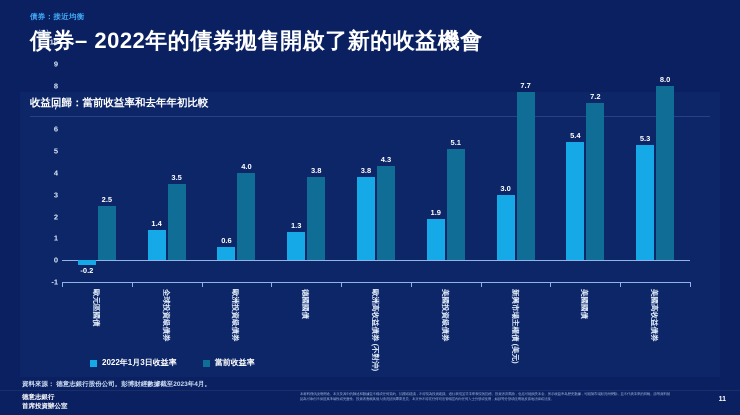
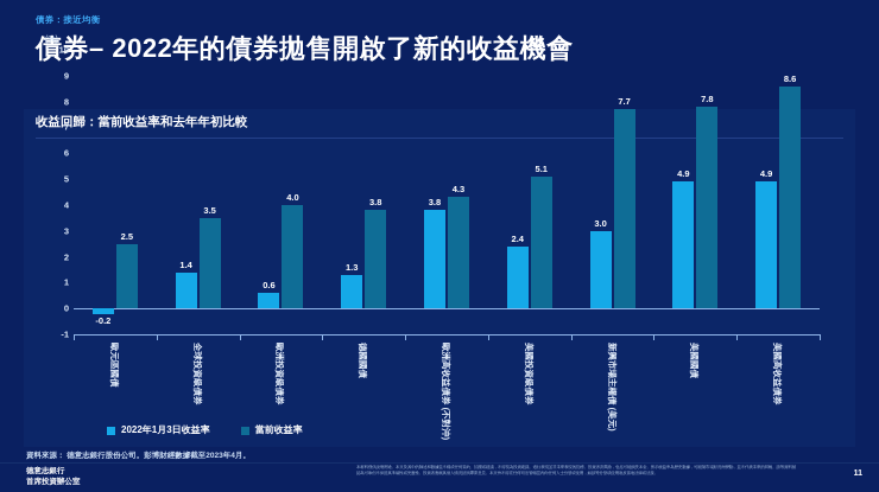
2022年1月3日收益率/美國投資級債券: 1.9 -> 2.4
2022年1月3日收益率/美國國債: 5.4 -> 4.9
當前收益率/美國國債: 7.2 -> 7.8
2022年1月3日收益率/美國高收益債券: 5.3 -> 4.9
當前收益率/美國高收益債券: 8.0 -> 8.6
